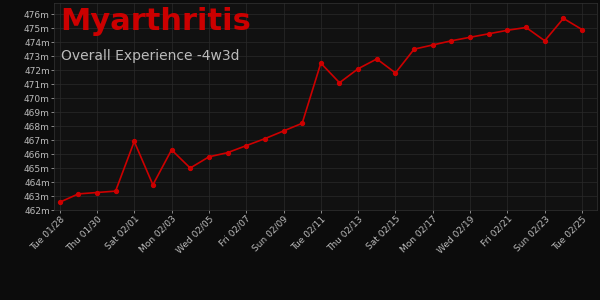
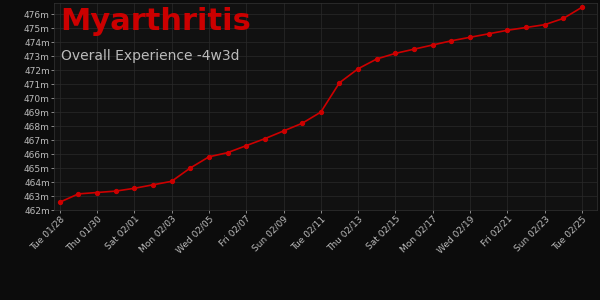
Sat 02/01: 466.9m -> 463.6m
Mon 02/03: 466.3m -> 464.1m
Tue 02/11: 472.5m -> 469.0m
Sat 02/15: 471.8m -> 473.2m
Sun 02/23: 474.1m -> 475.2m
Tue 02/25: 474.9m -> 476.5m
